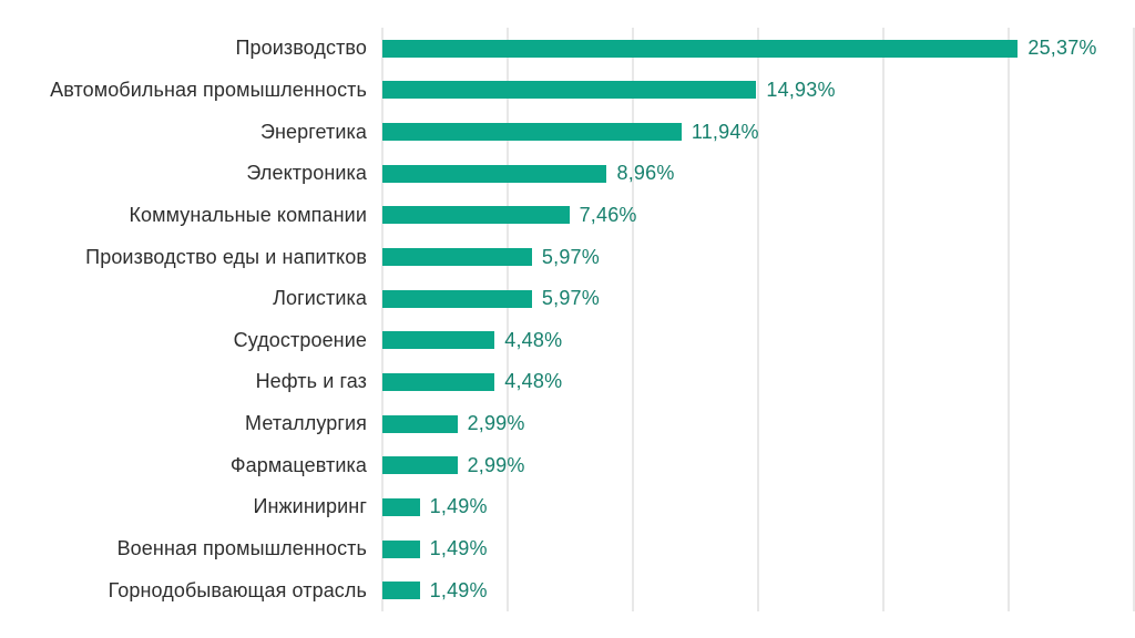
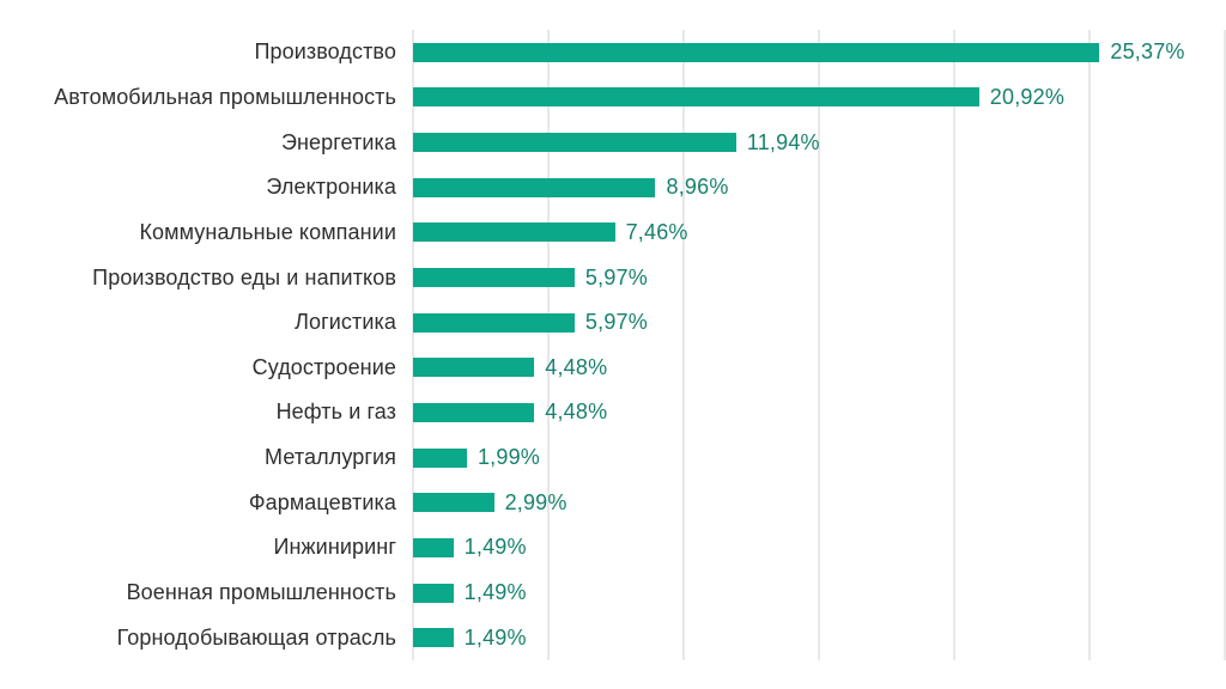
Автомобильная промышленность: 14,93% -> 20,92%
Металлургия: 2,99% -> 1,99%
